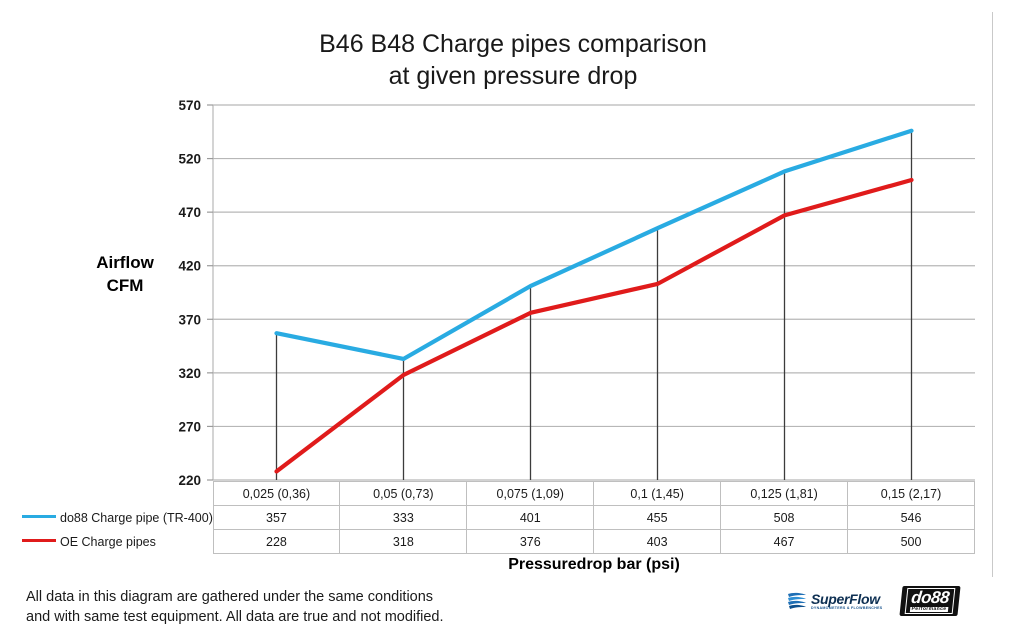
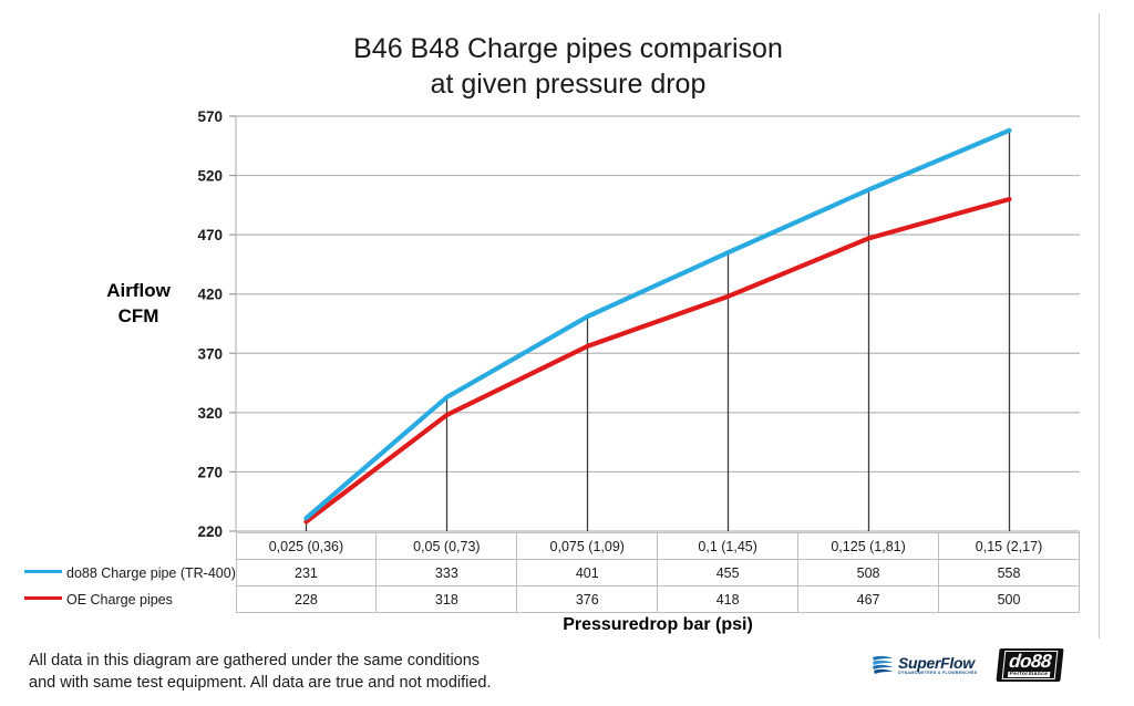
do88 Charge pipe (TR-400)/0,025 (0,36): 357 -> 231
OE Charge pipes/0,1 (1,45): 403 -> 418
do88 Charge pipe (TR-400)/0,15 (2,17): 546 -> 558
